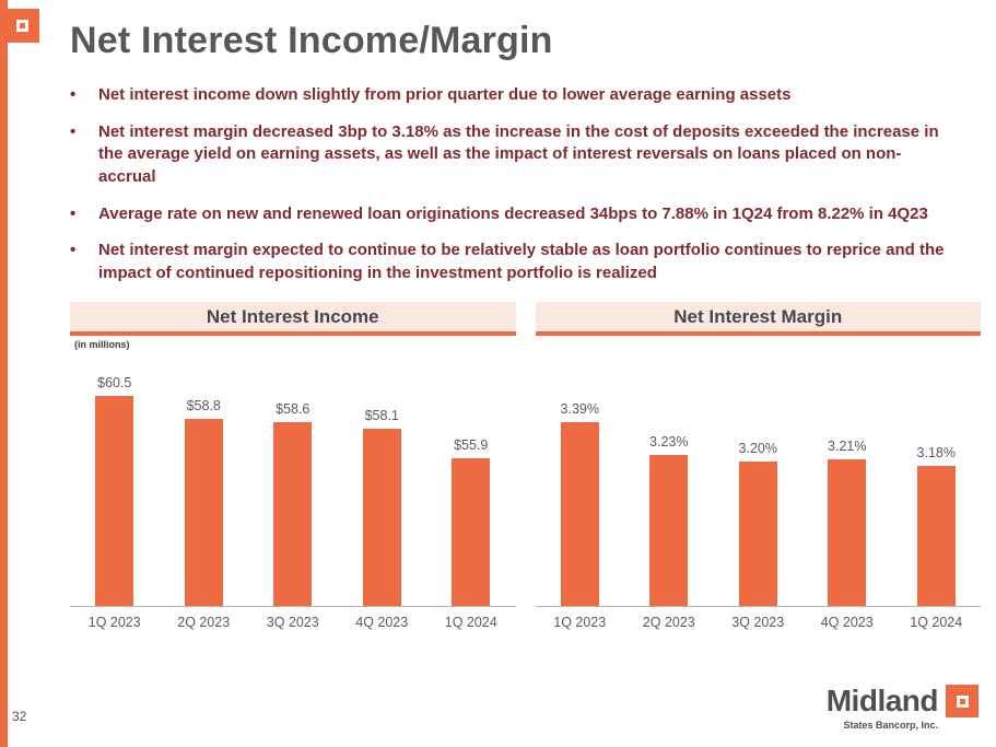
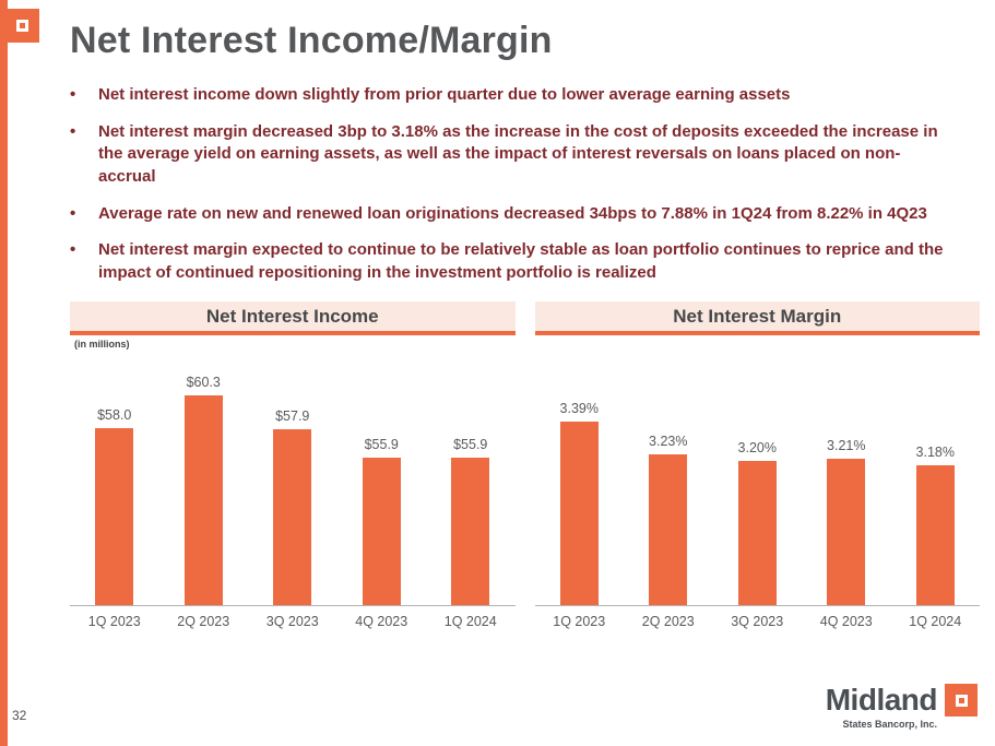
Net Interest Income/1Q 2023: $60.5 -> $58.0
Net Interest Income/2Q 2023: $58.8 -> $60.3
Net Interest Income/3Q 2023: $58.6 -> $57.9
Net Interest Income/4Q 2023: $58.1 -> $55.9
